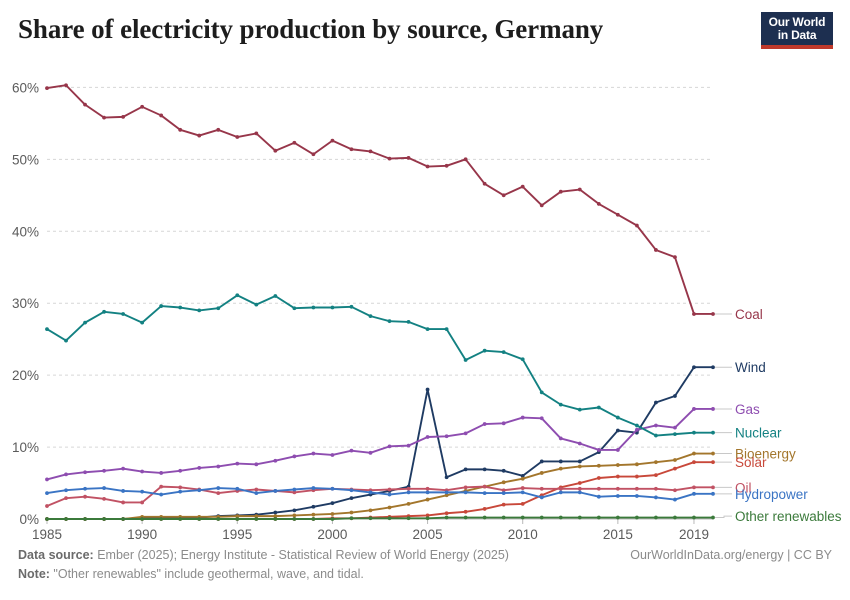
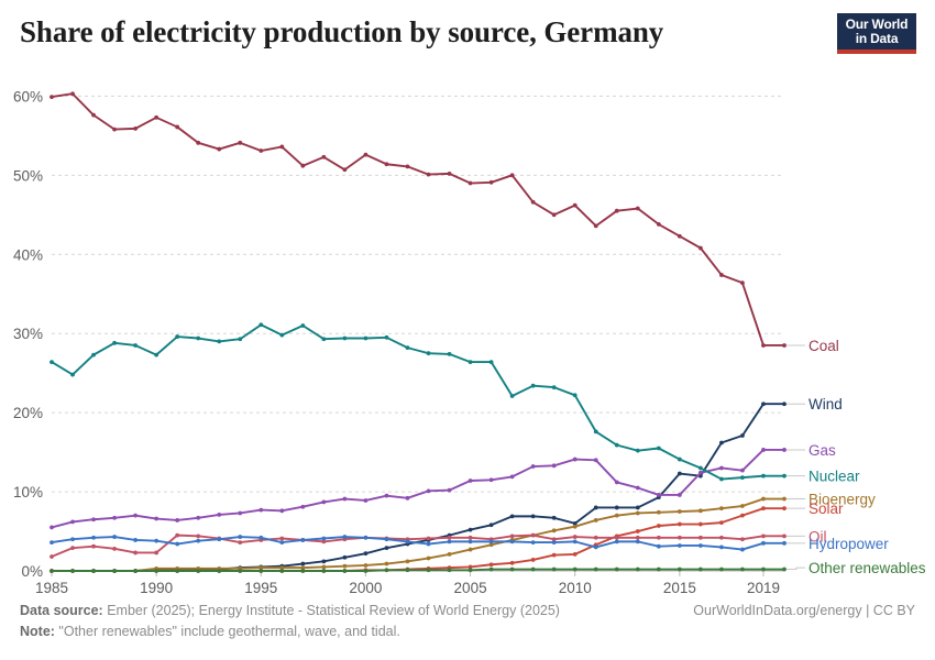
Wind/2005: 18% -> 5%
